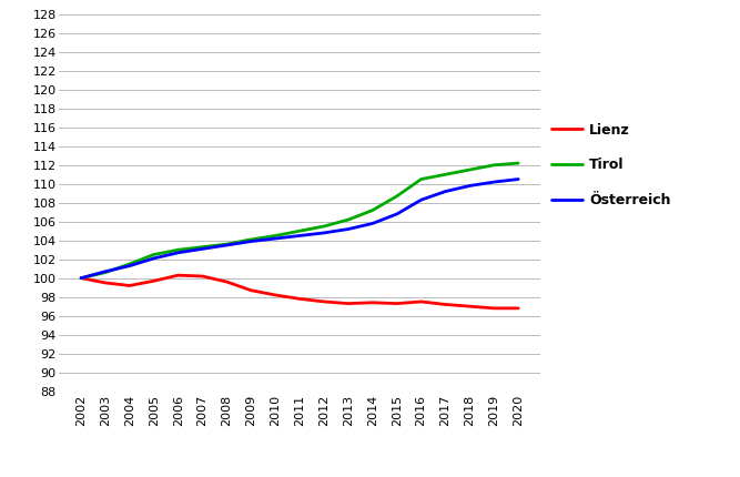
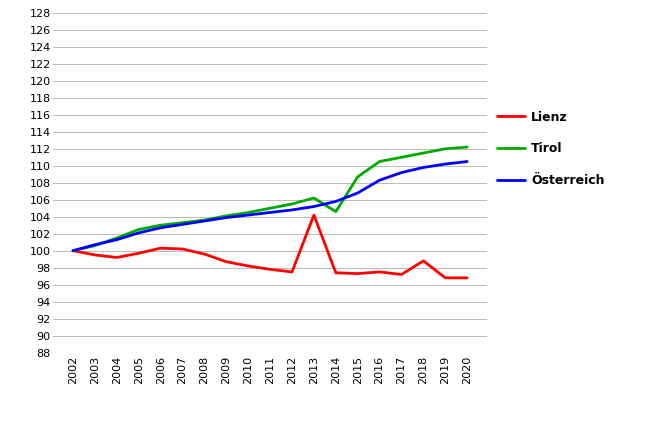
Lienz/2013: 97.3 -> 104.2
Tirol/2014: 107.2 -> 104.6
Lienz/2018: 97.0 -> 98.8
